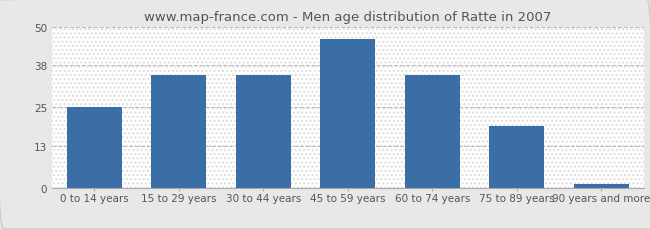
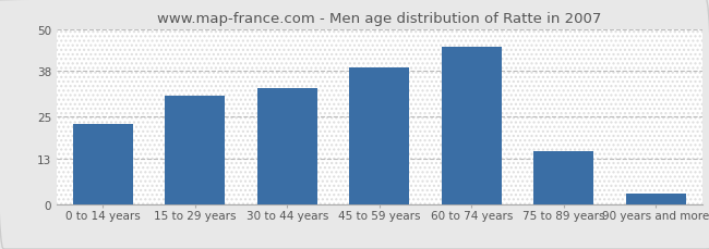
0 to 14 years: 25 -> 23
15 to 29 years: 35 -> 31
30 to 44 years: 35 -> 33
45 to 59 years: 46 -> 39
60 to 74 years: 35 -> 45
75 to 89 years: 19 -> 15
90 years and more: 1 -> 3
